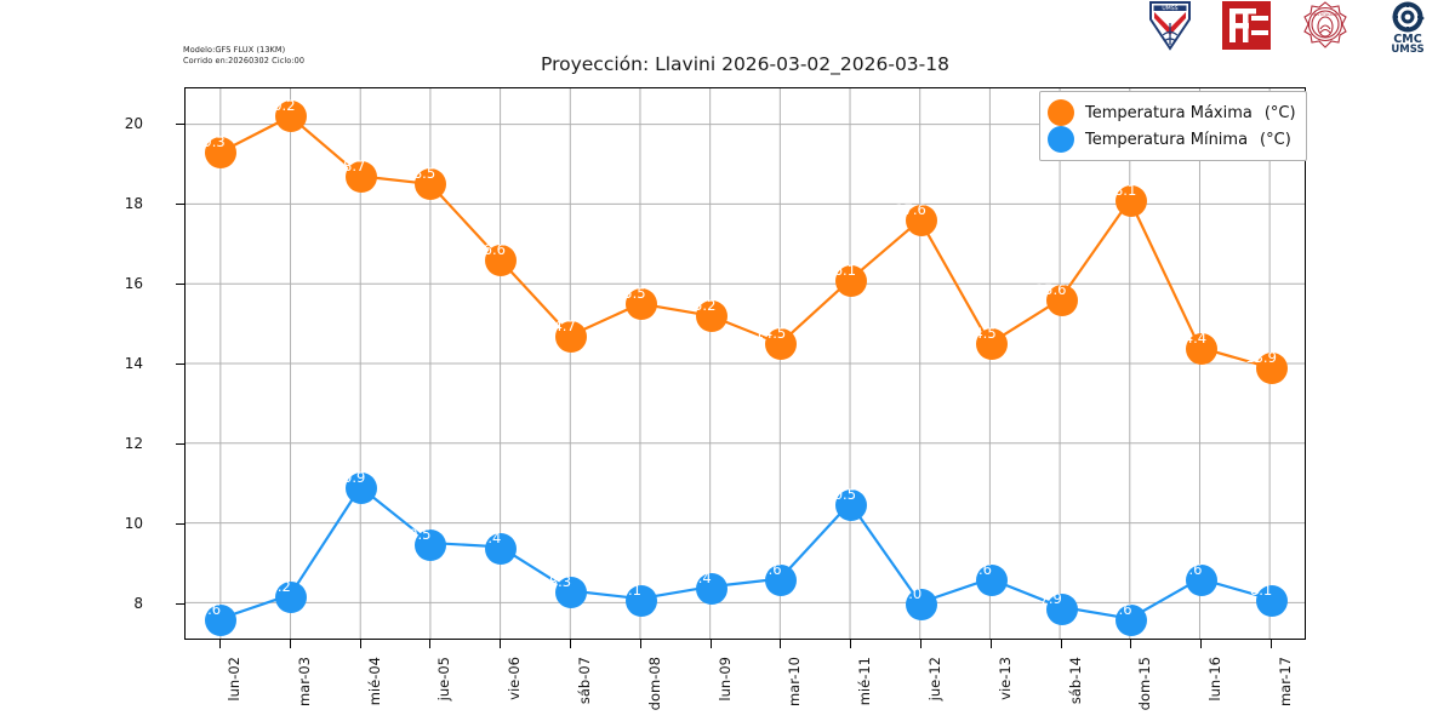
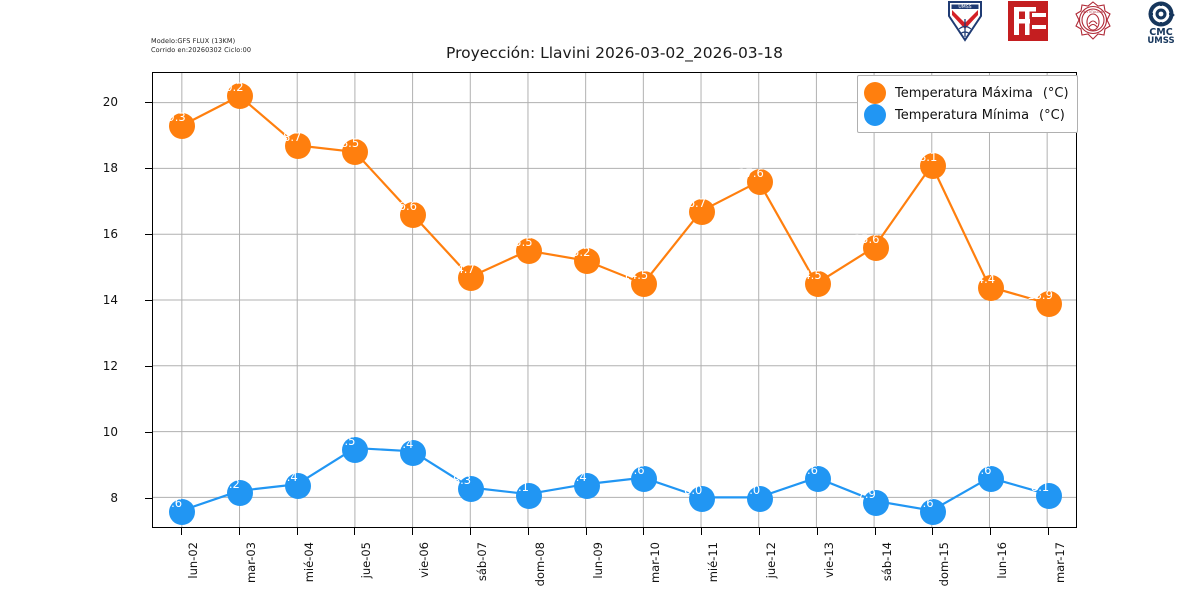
Temperatura Mínima/mié-04: 10.9 -> 8.4
Temperatura Máxima/mié-11: 16.1 -> 16.7
Temperatura Mínima/mié-11: 10.5 -> 8.0
